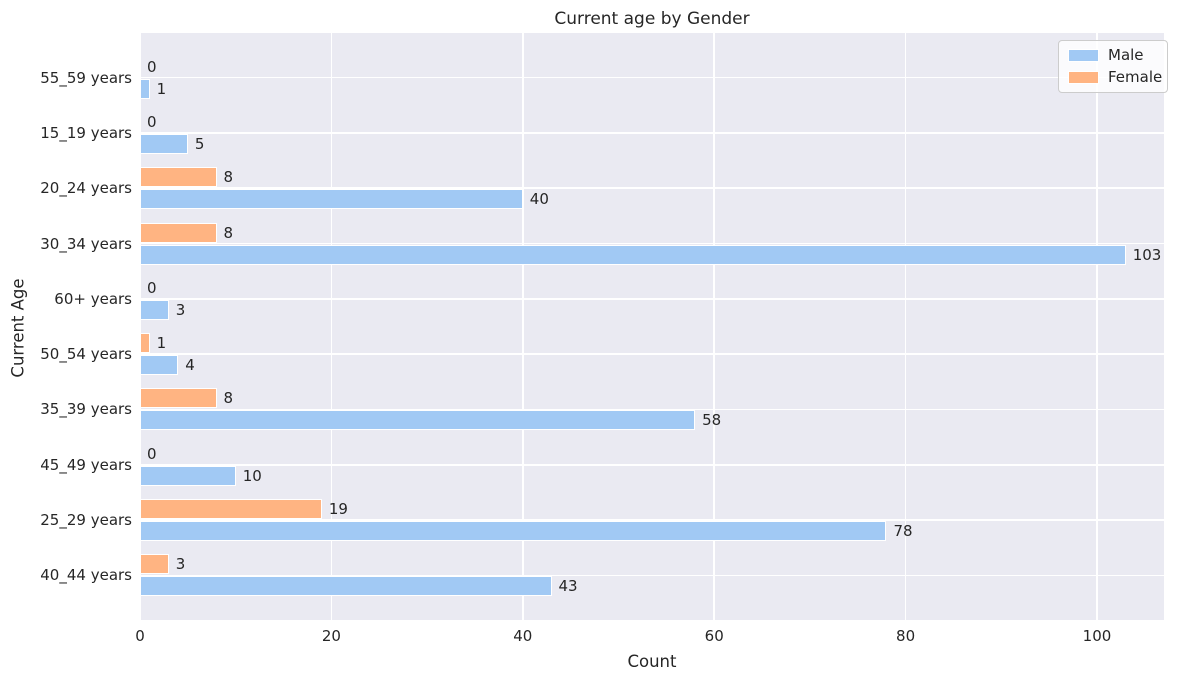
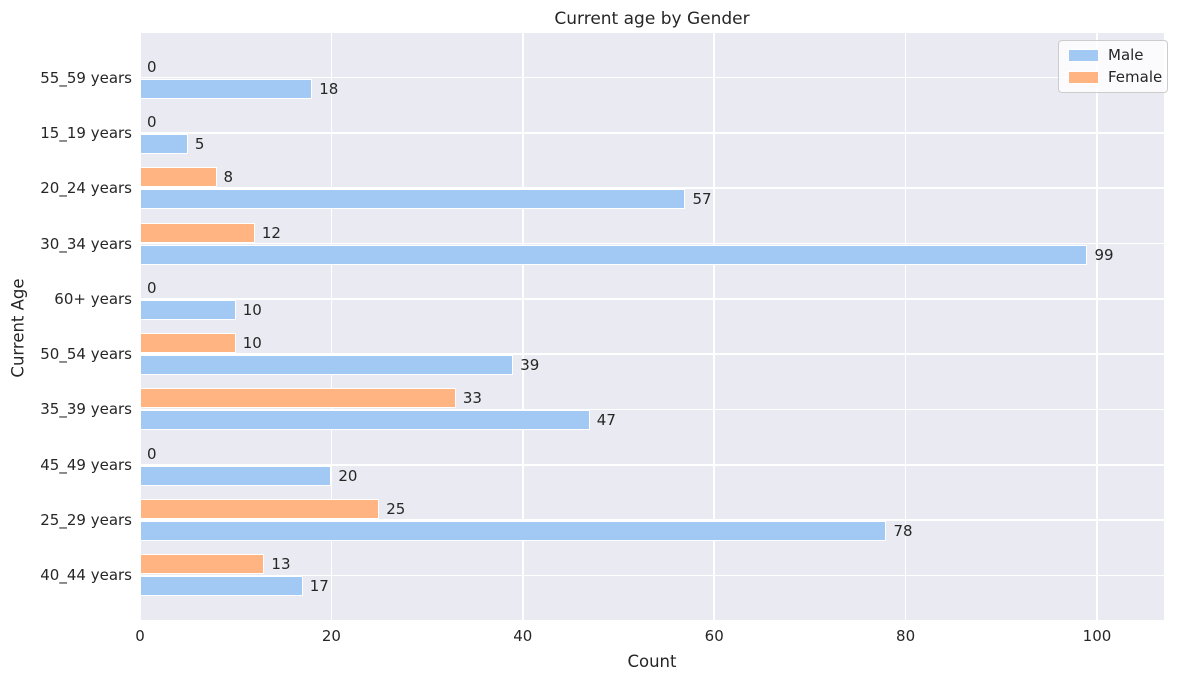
Male/55_59 years: 1 -> 18
Male/20_24 years: 40 -> 57
Male/30_34 years: 103 -> 99
Female/30_34 years: 8 -> 12
Male/60+ years: 3 -> 10
Male/50_54 years: 4 -> 39
Female/50_54 years: 1 -> 10
Male/35_39 years: 58 -> 47
Female/35_39 years: 8 -> 33
Male/45_49 years: 10 -> 20
Female/25_29 years: 19 -> 25
Male/40_44 years: 43 -> 17
Female/40_44 years: 3 -> 13
